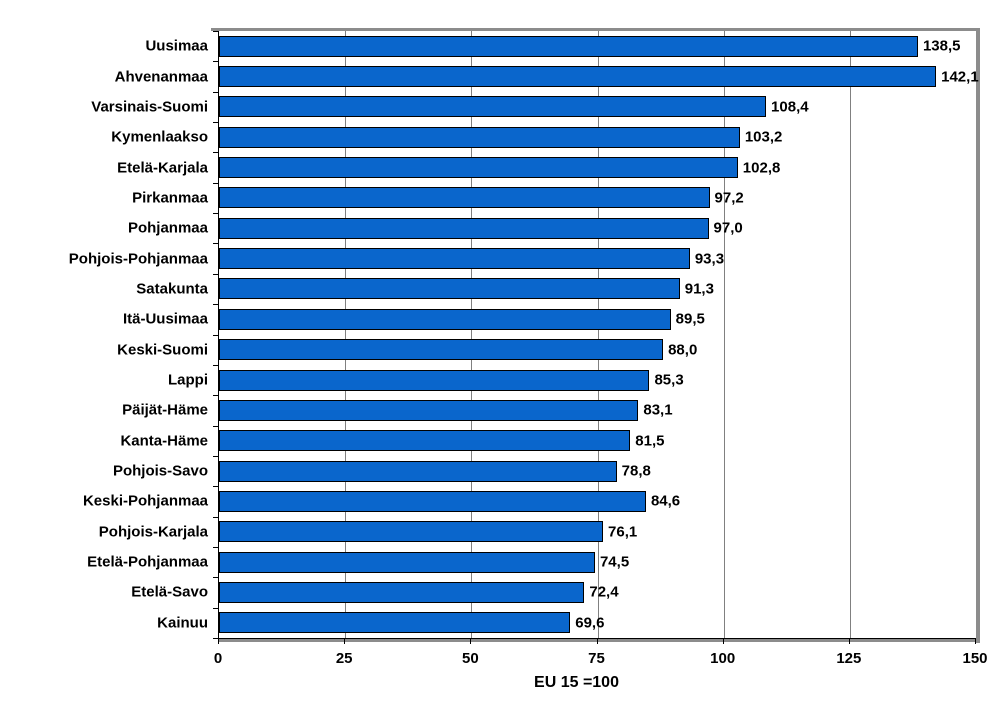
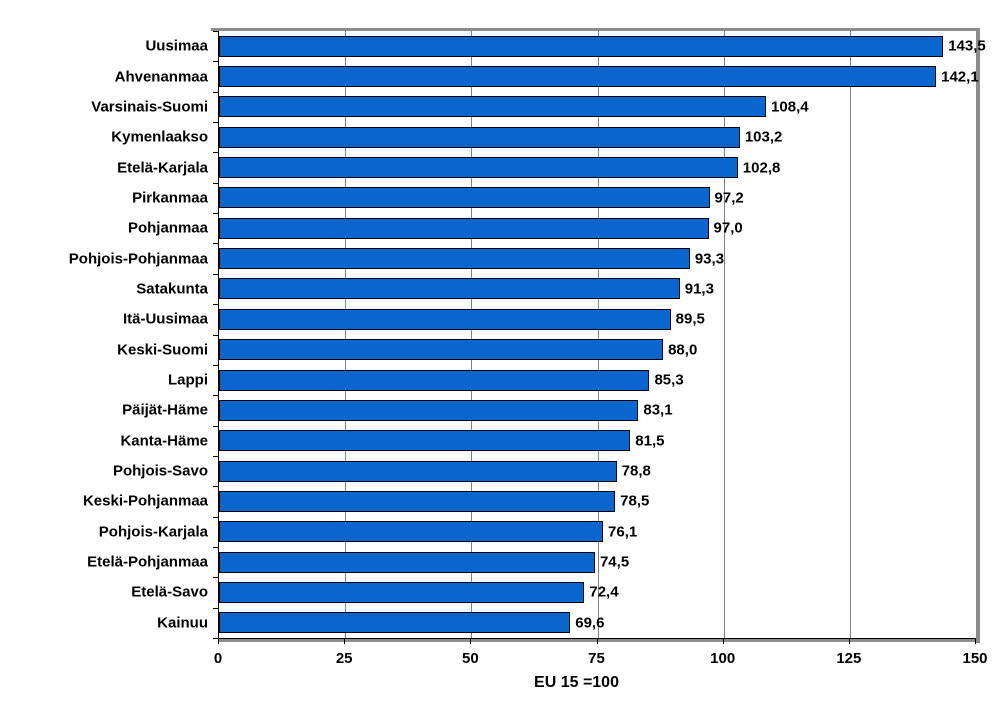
Uusimaa: 138,5 -> 143,5
Keski-Pohjanmaa: 84,6 -> 78,5
